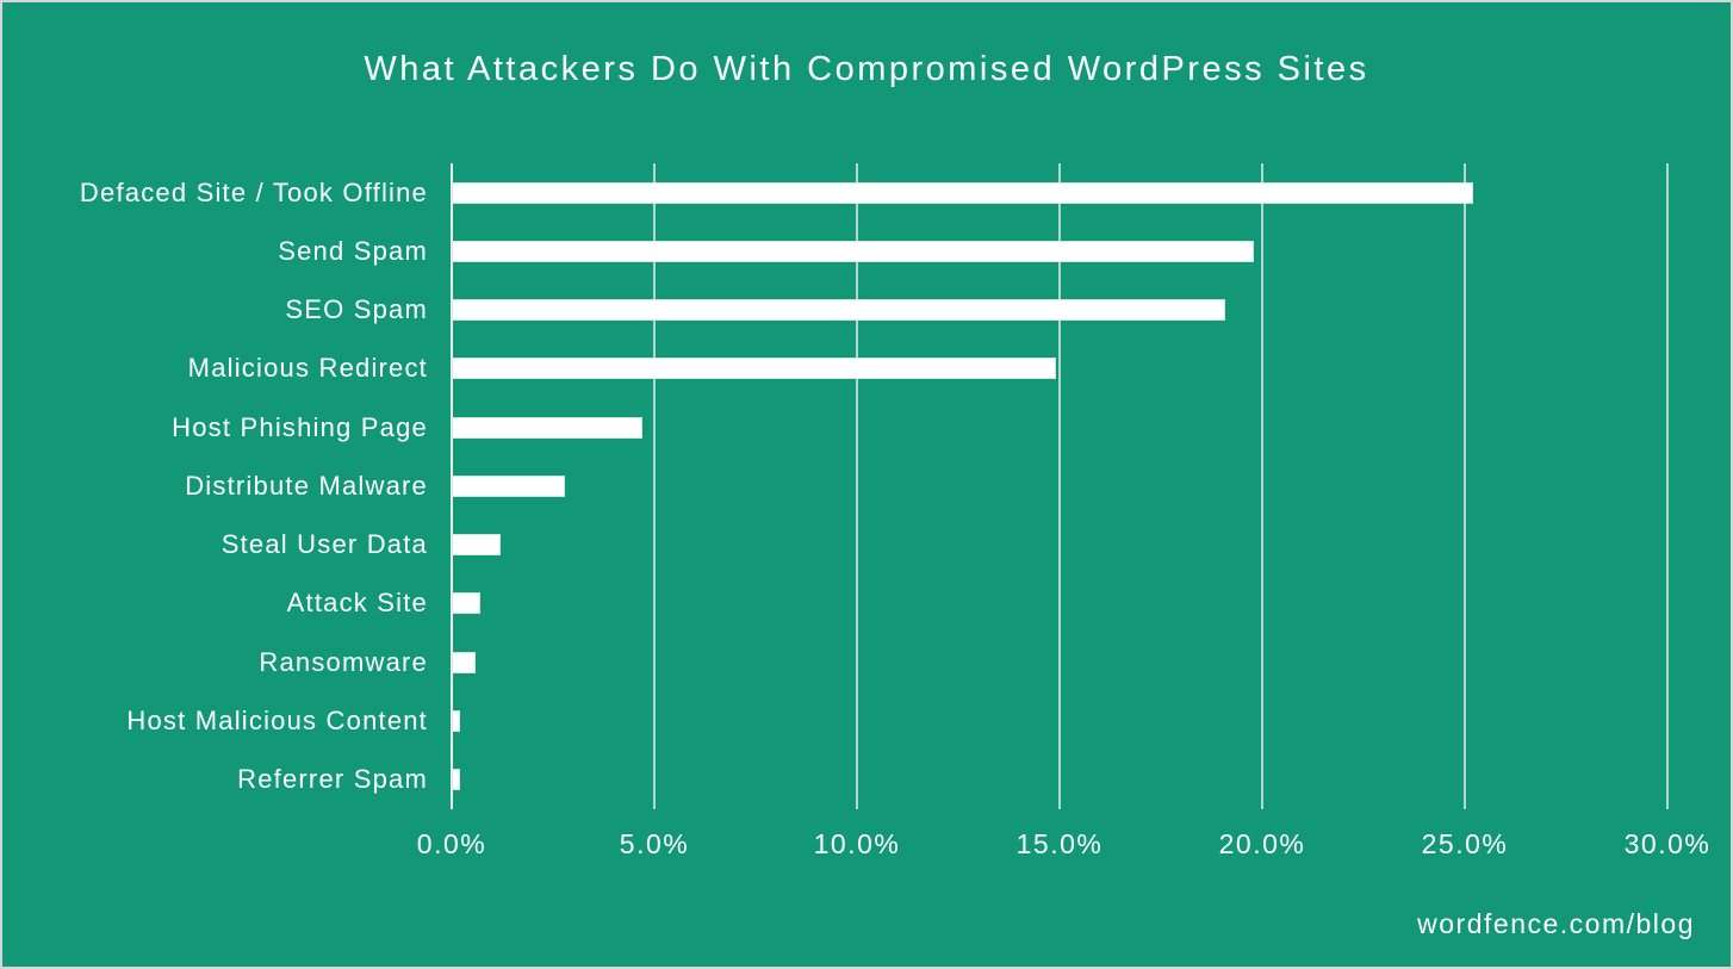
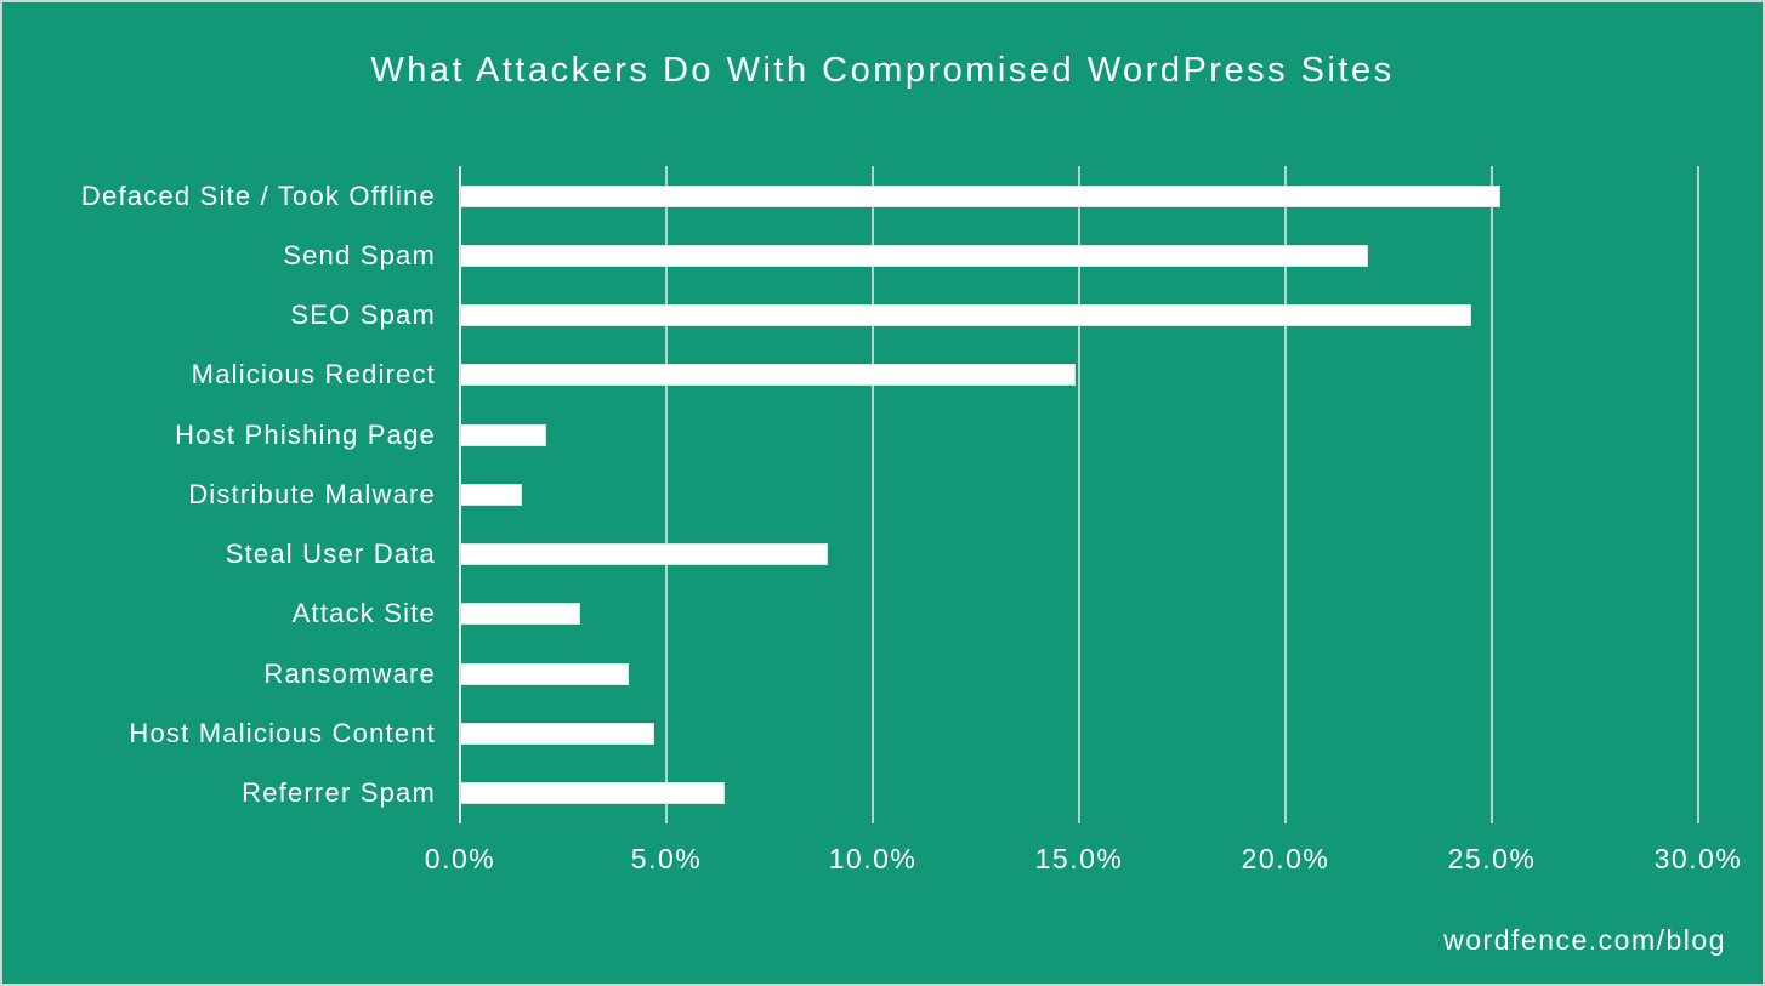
Send Spam: 19.8% -> 22.0%
SEO Spam: 19.1% -> 24.5%
Host Phishing Page: 4.7% -> 2.1%
Distribute Malware: 2.8% -> 1.5%
Steal User Data: 1.2% -> 8.9%
Attack Site: 0.7% -> 2.9%
Ransomware: 0.6% -> 4.1%
Host Malicious Content: 0.2% -> 4.7%
Referrer Spam: 0.2% -> 6.4%
